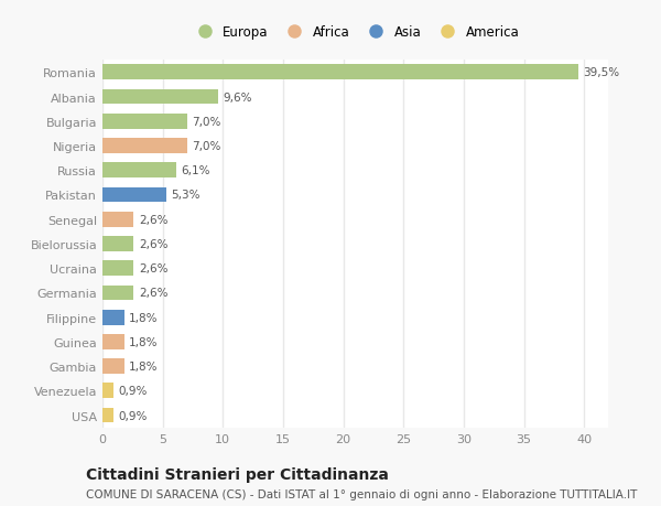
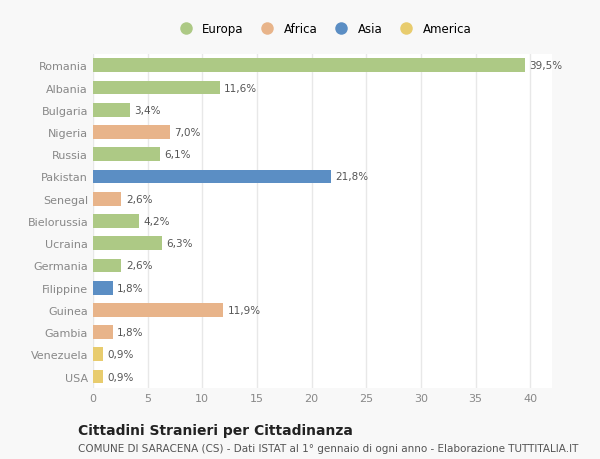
Albania: 9,6% -> 11,6%
Bulgaria: 7,0% -> 3,4%
Pakistan: 5,3% -> 21,8%
Bielorussia: 2,6% -> 4,2%
Ucraina: 2,6% -> 6,3%
Guinea: 1,8% -> 11,9%
